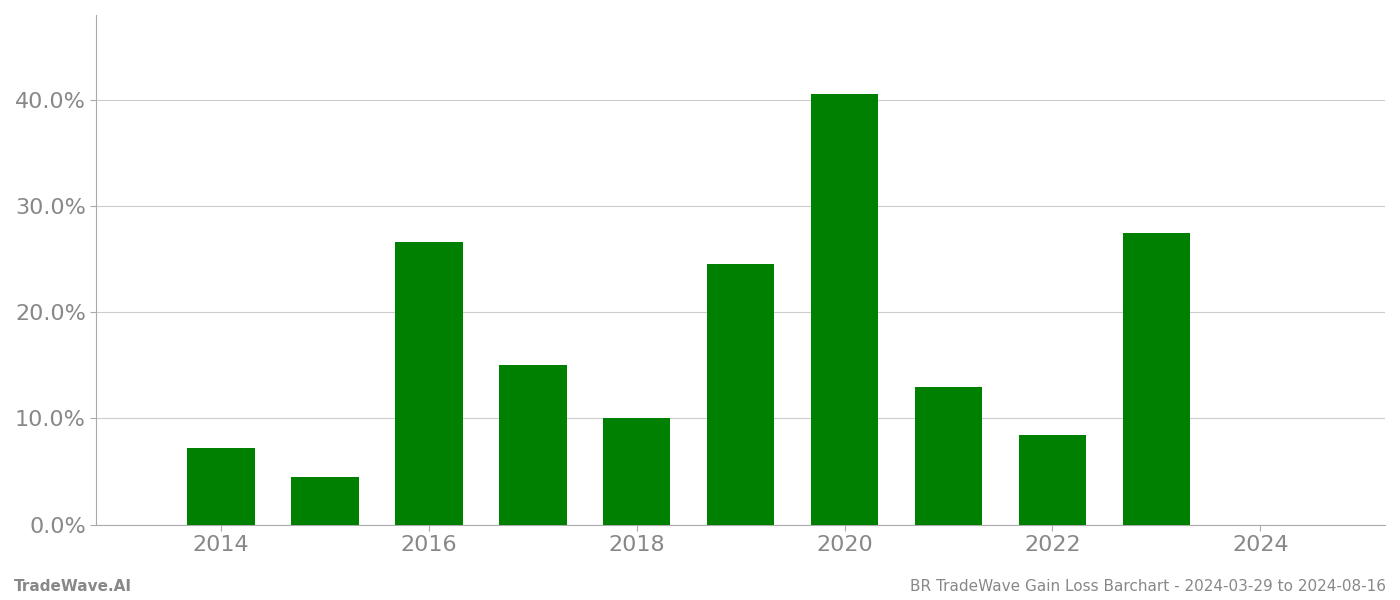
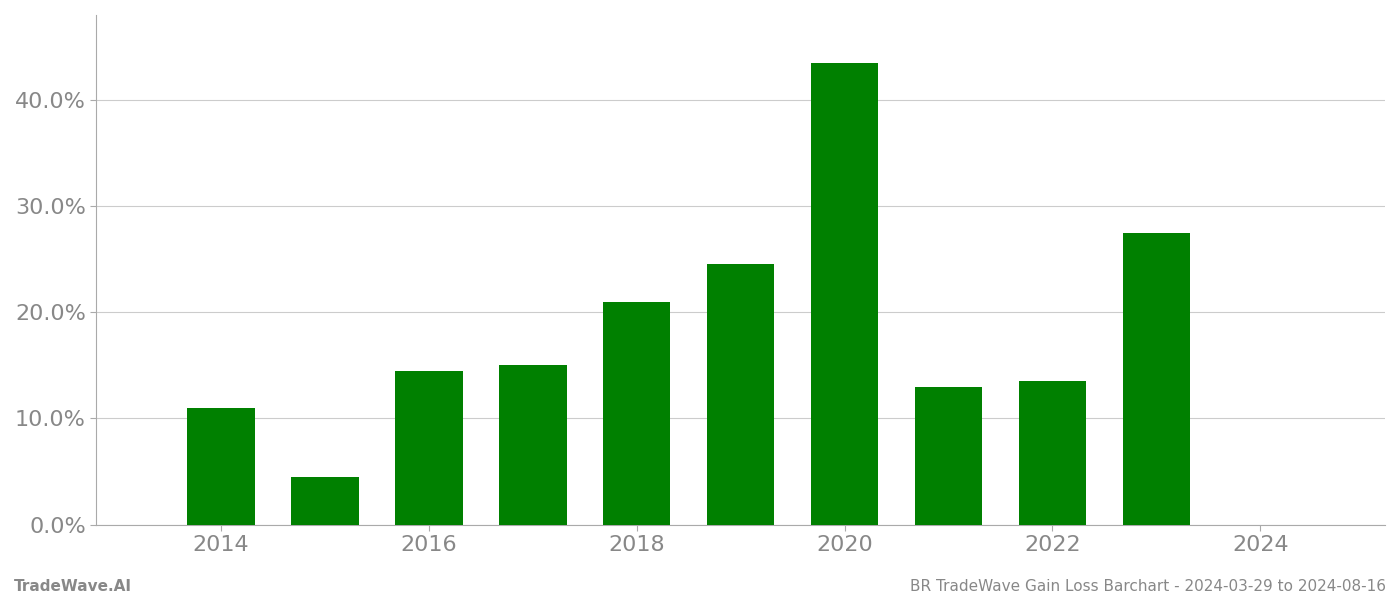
2014: 7.2% -> 11.0%
2016: 26.6% -> 14.5%
2018: 10.0% -> 21.0%
2020: 40.6% -> 43.5%
2022: 8.4% -> 13.5%
